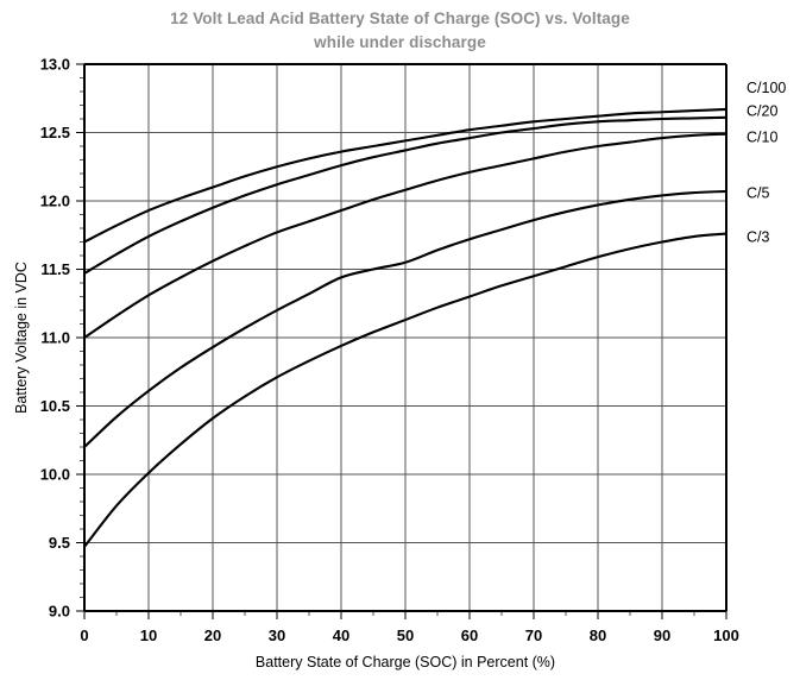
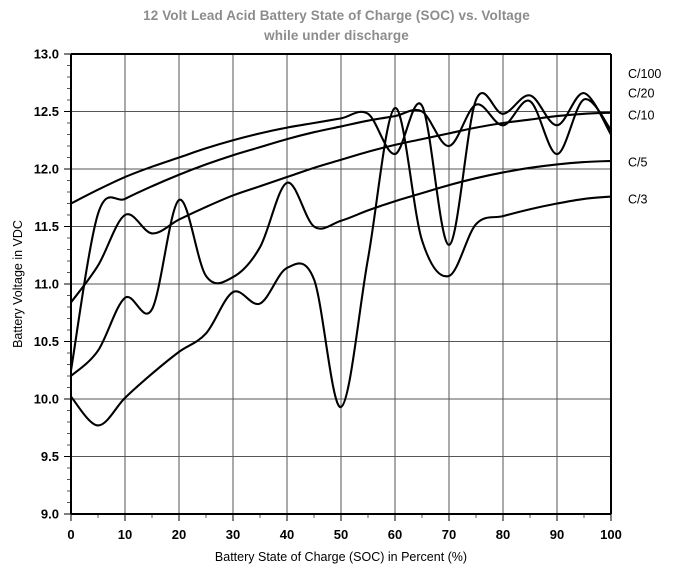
C/20/0: 11.47 -> 10.25
C/10/0: 11.00 -> 10.84
C/3/0: 9.47 -> 10.02
C/10/10: 11.31 -> 11.60
C/5/10: 10.61 -> 10.88
C/5/20: 10.93 -> 11.73
C/5/30: 11.20 -> 11.06
C/3/30: 10.71 -> 10.93
C/5/40: 11.44 -> 11.88
C/3/40: 10.94 -> 11.14
C/3/50: 11.13 -> 9.93
C/100/60: 12.52 -> 12.13
C/3/60: 11.30 -> 12.53
C/100/70: 12.58 -> 11.34
C/20/70: 12.53 -> 12.20
C/3/70: 11.45 -> 11.07
C/100/80: 12.62 -> 12.48
C/20/80: 12.58 -> 12.38
C/100/90: 12.65 -> 12.38
C/20/90: 12.60 -> 12.13
C/100/100: 12.67 -> 12.30
C/20/100: 12.61 -> 12.34
